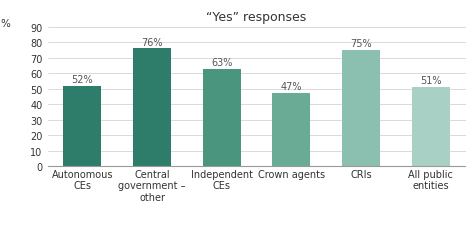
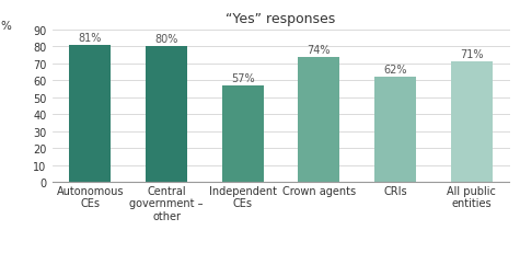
Autonomous CEs: 52% -> 81%
Central government – other: 76% -> 80%
Independent CEs: 63% -> 57%
Crown agents: 47% -> 74%
CRIs: 75% -> 62%
All public entities: 51% -> 71%
